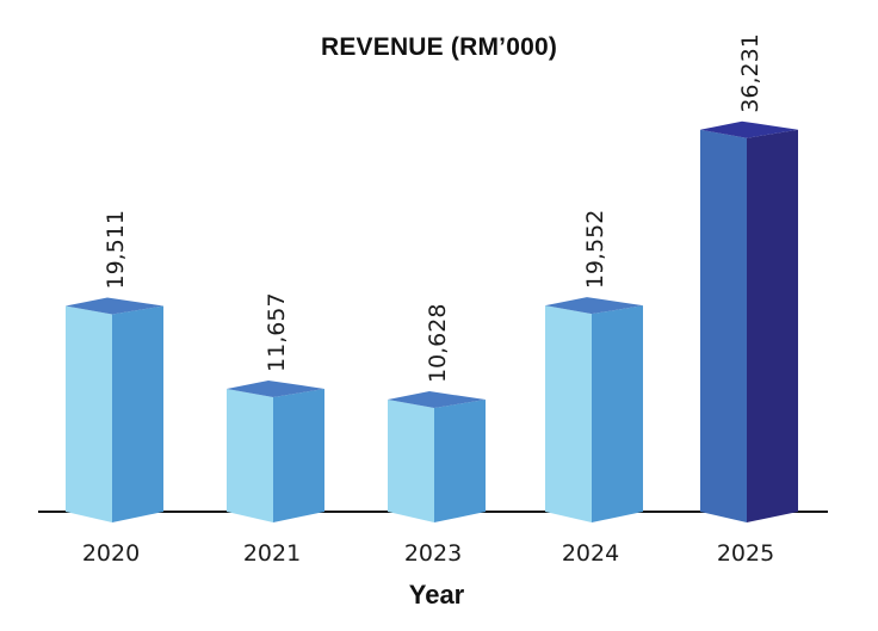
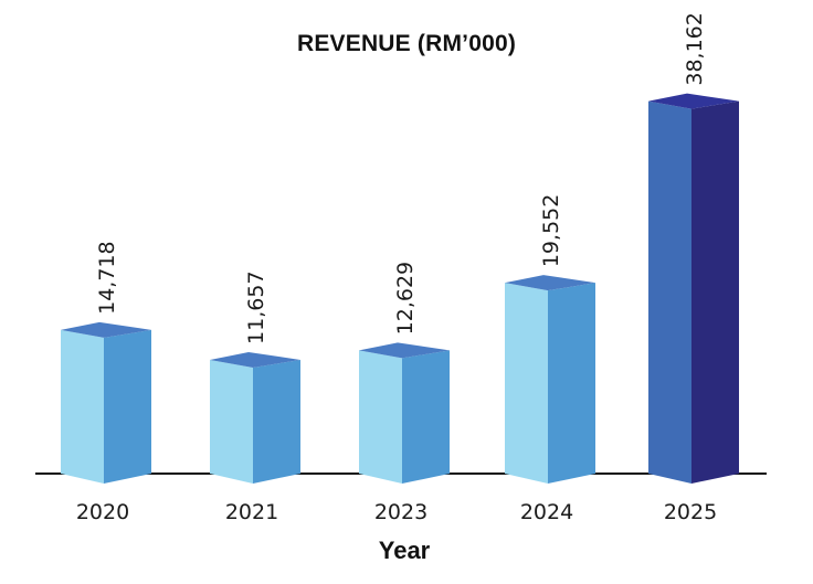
2020: 19,511 -> 14,718
2023: 10,628 -> 12,629
2025: 36,231 -> 38,162
